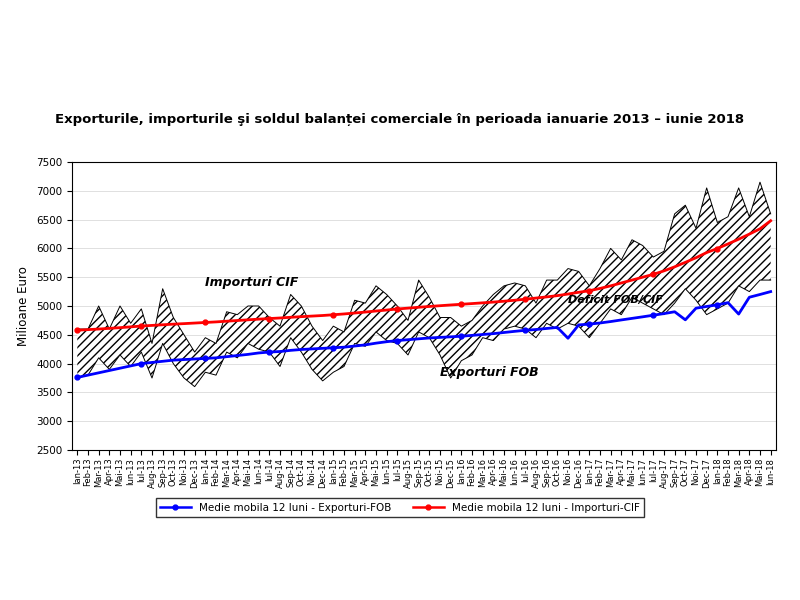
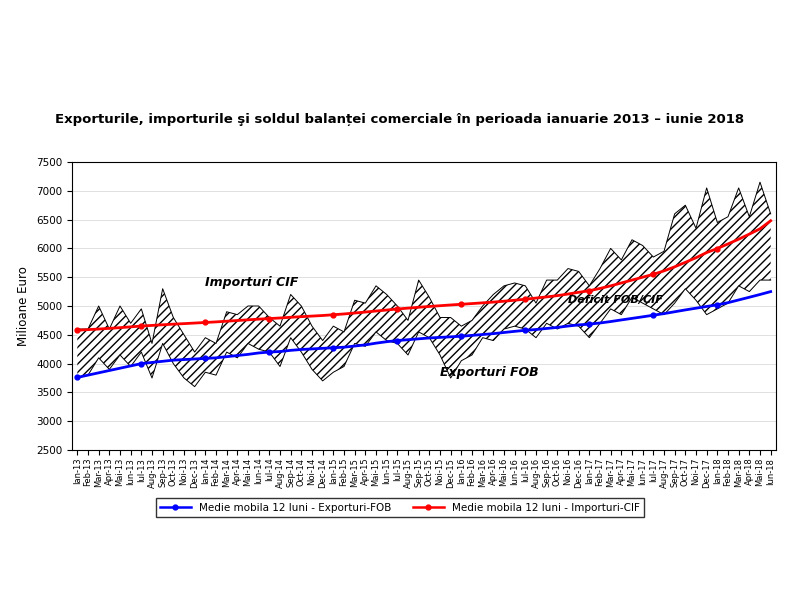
Medie mobila 12 luni - Exporturi-FOB/Noi-16: 4440 -> 4650
Medie mobila 12 luni - Exporturi-FOB/Oct-17: 4760 -> 4930
Medie mobila 12 luni - Exporturi-FOB/Mar-18: 4860 -> 5100
